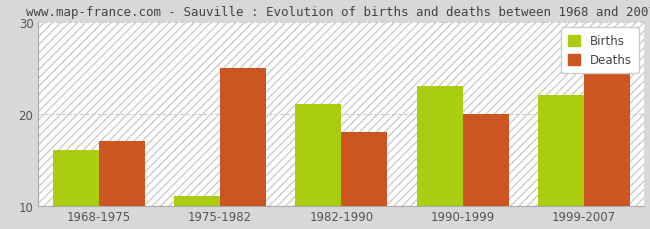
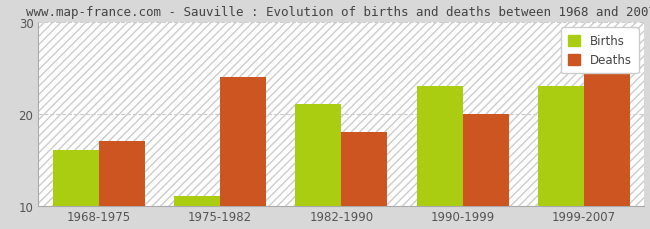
Deaths/1975-1982: 25 -> 24
Births/1999-2007: 22 -> 23
